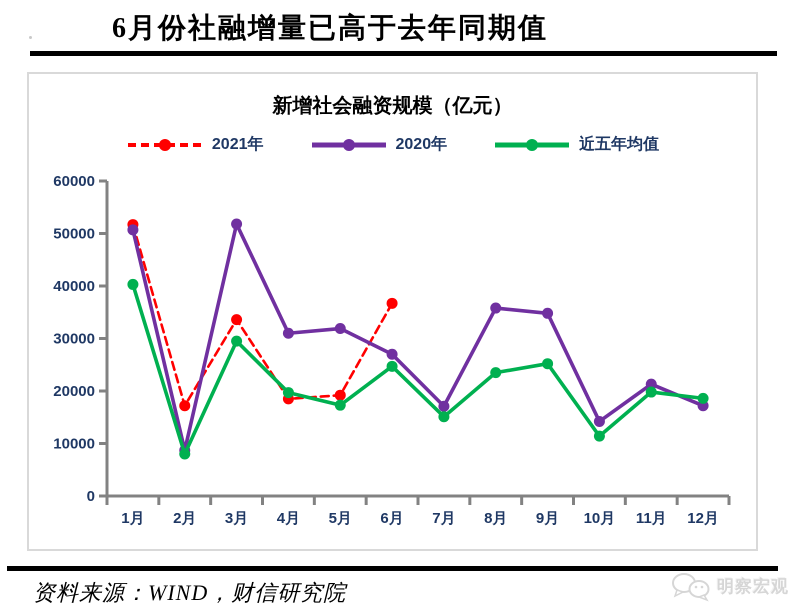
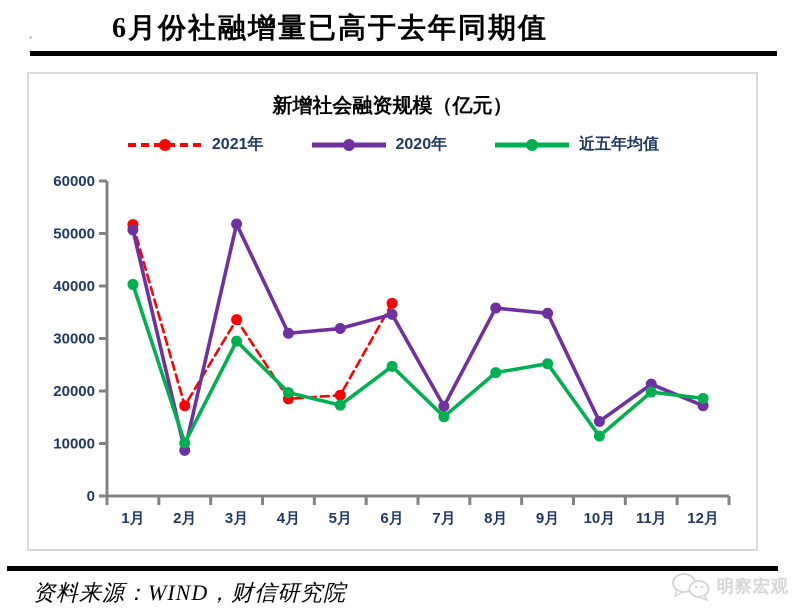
近五年均值/2月: 8000 -> 10000
2020年/6月: 27000 -> 35000
